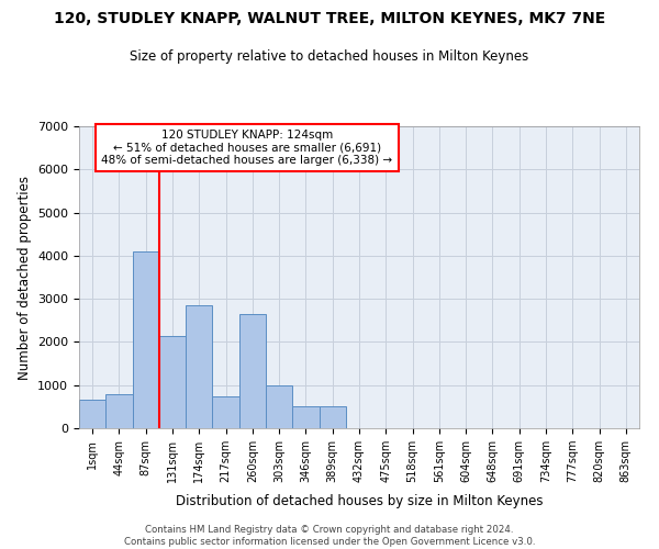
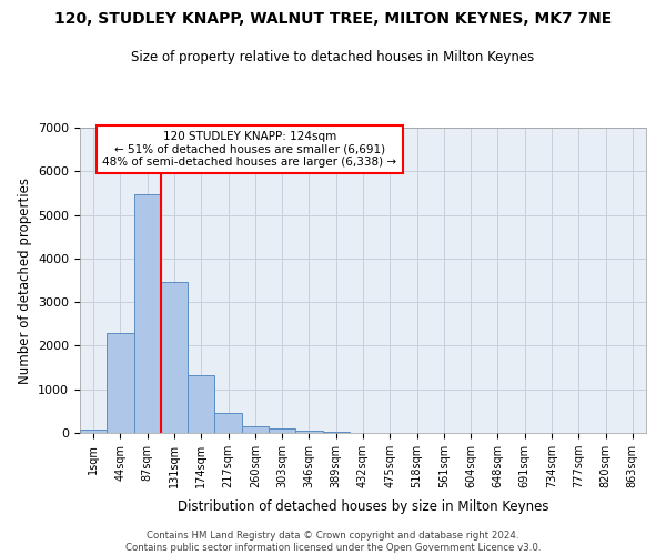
1sqm: 650 -> 80
44sqm: 800 -> 2280
87sqm: 4100 -> 5470
131sqm: 2150 -> 3460
174sqm: 2850 -> 1320
217sqm: 750 -> 460
260sqm: 2650 -> 160
303sqm: 1000 -> 90
346sqm: 500 -> 60
389sqm: 500 -> 40
